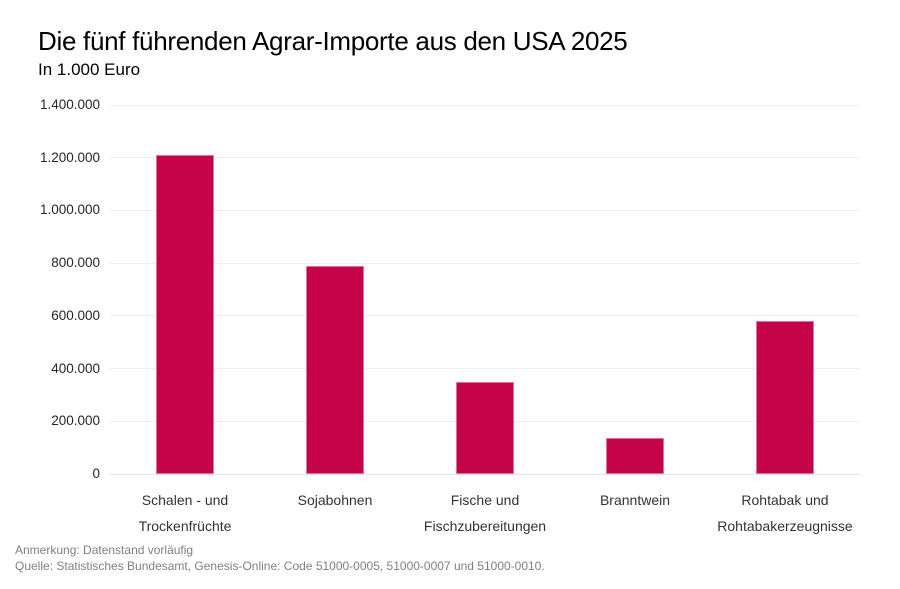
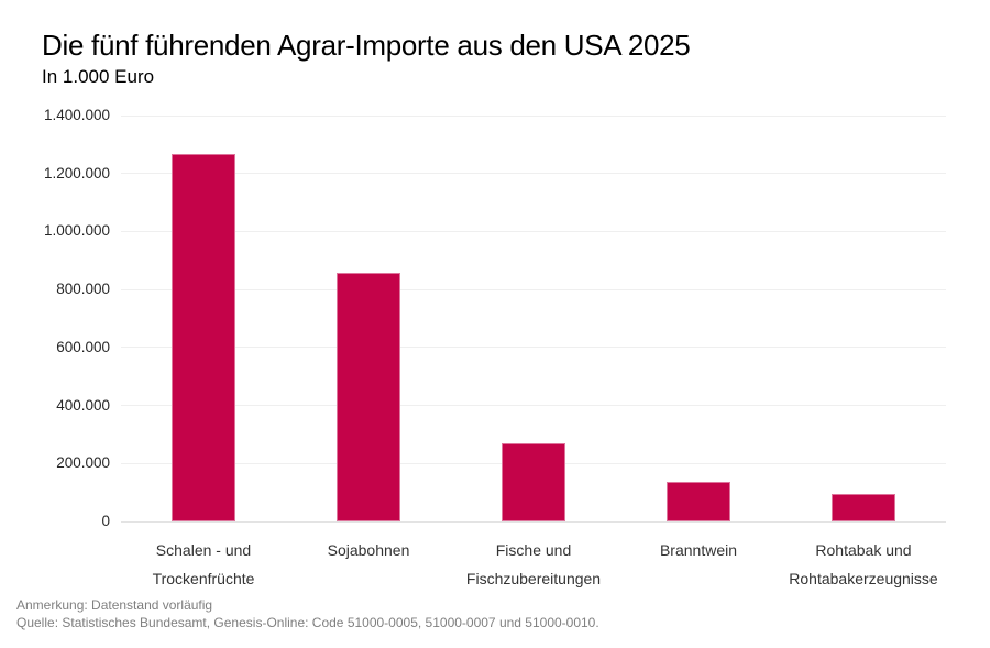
Schalen - und Trockenfrüchte: 1210000 -> 1270000
Sojabohnen: 790000 -> 860000
Fische und Fischzubereitungen: 350000 -> 270000
Rohtabak und Rohtabakerzeugnisse: 580000 -> 90000
